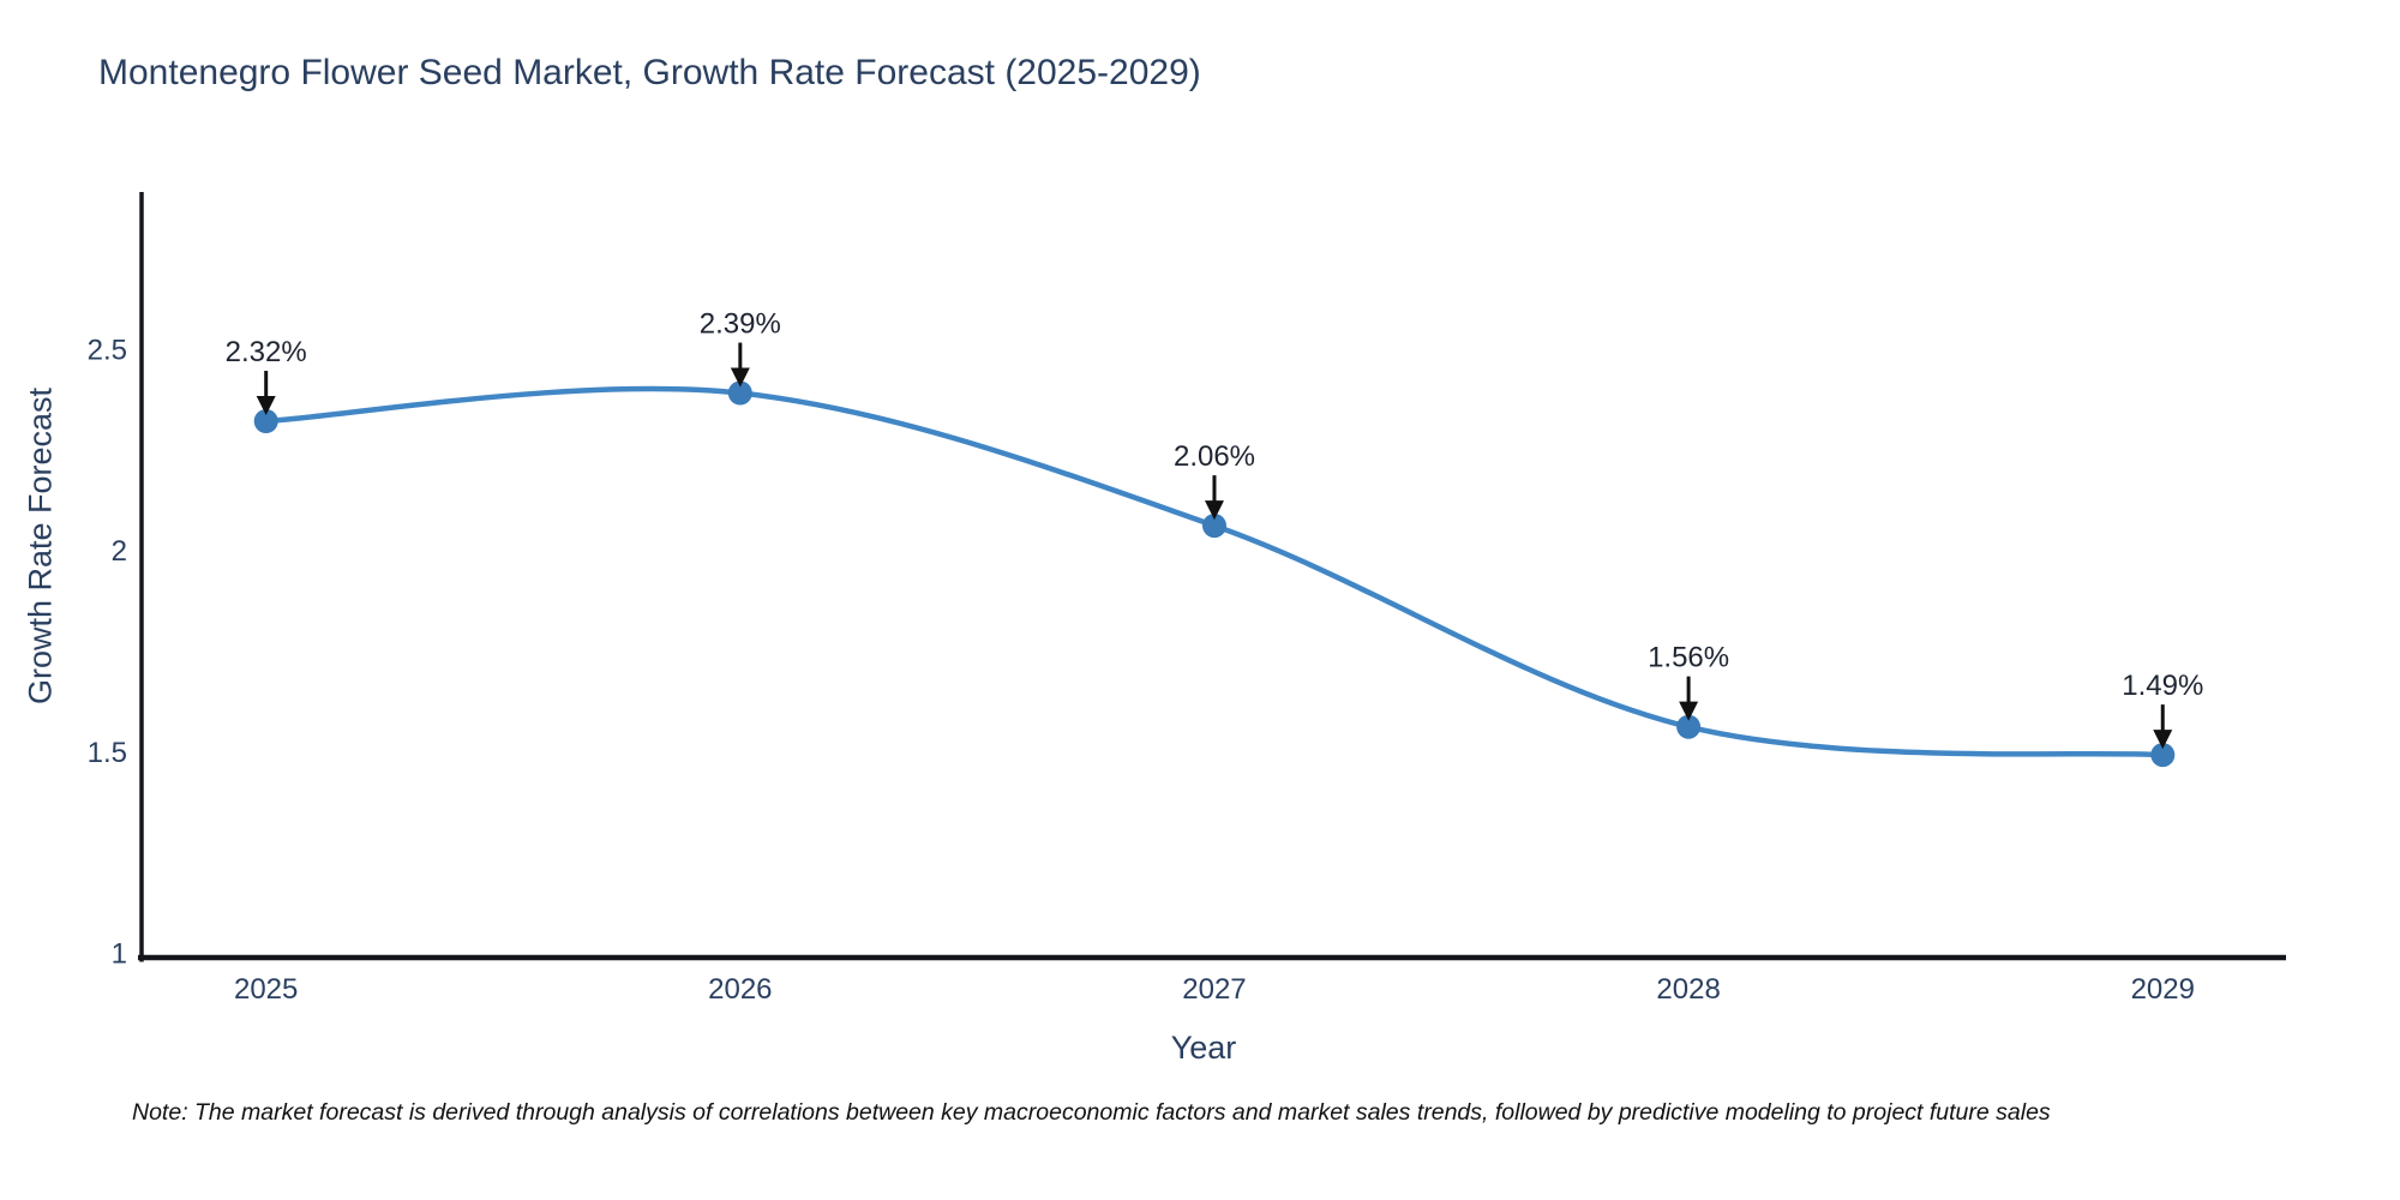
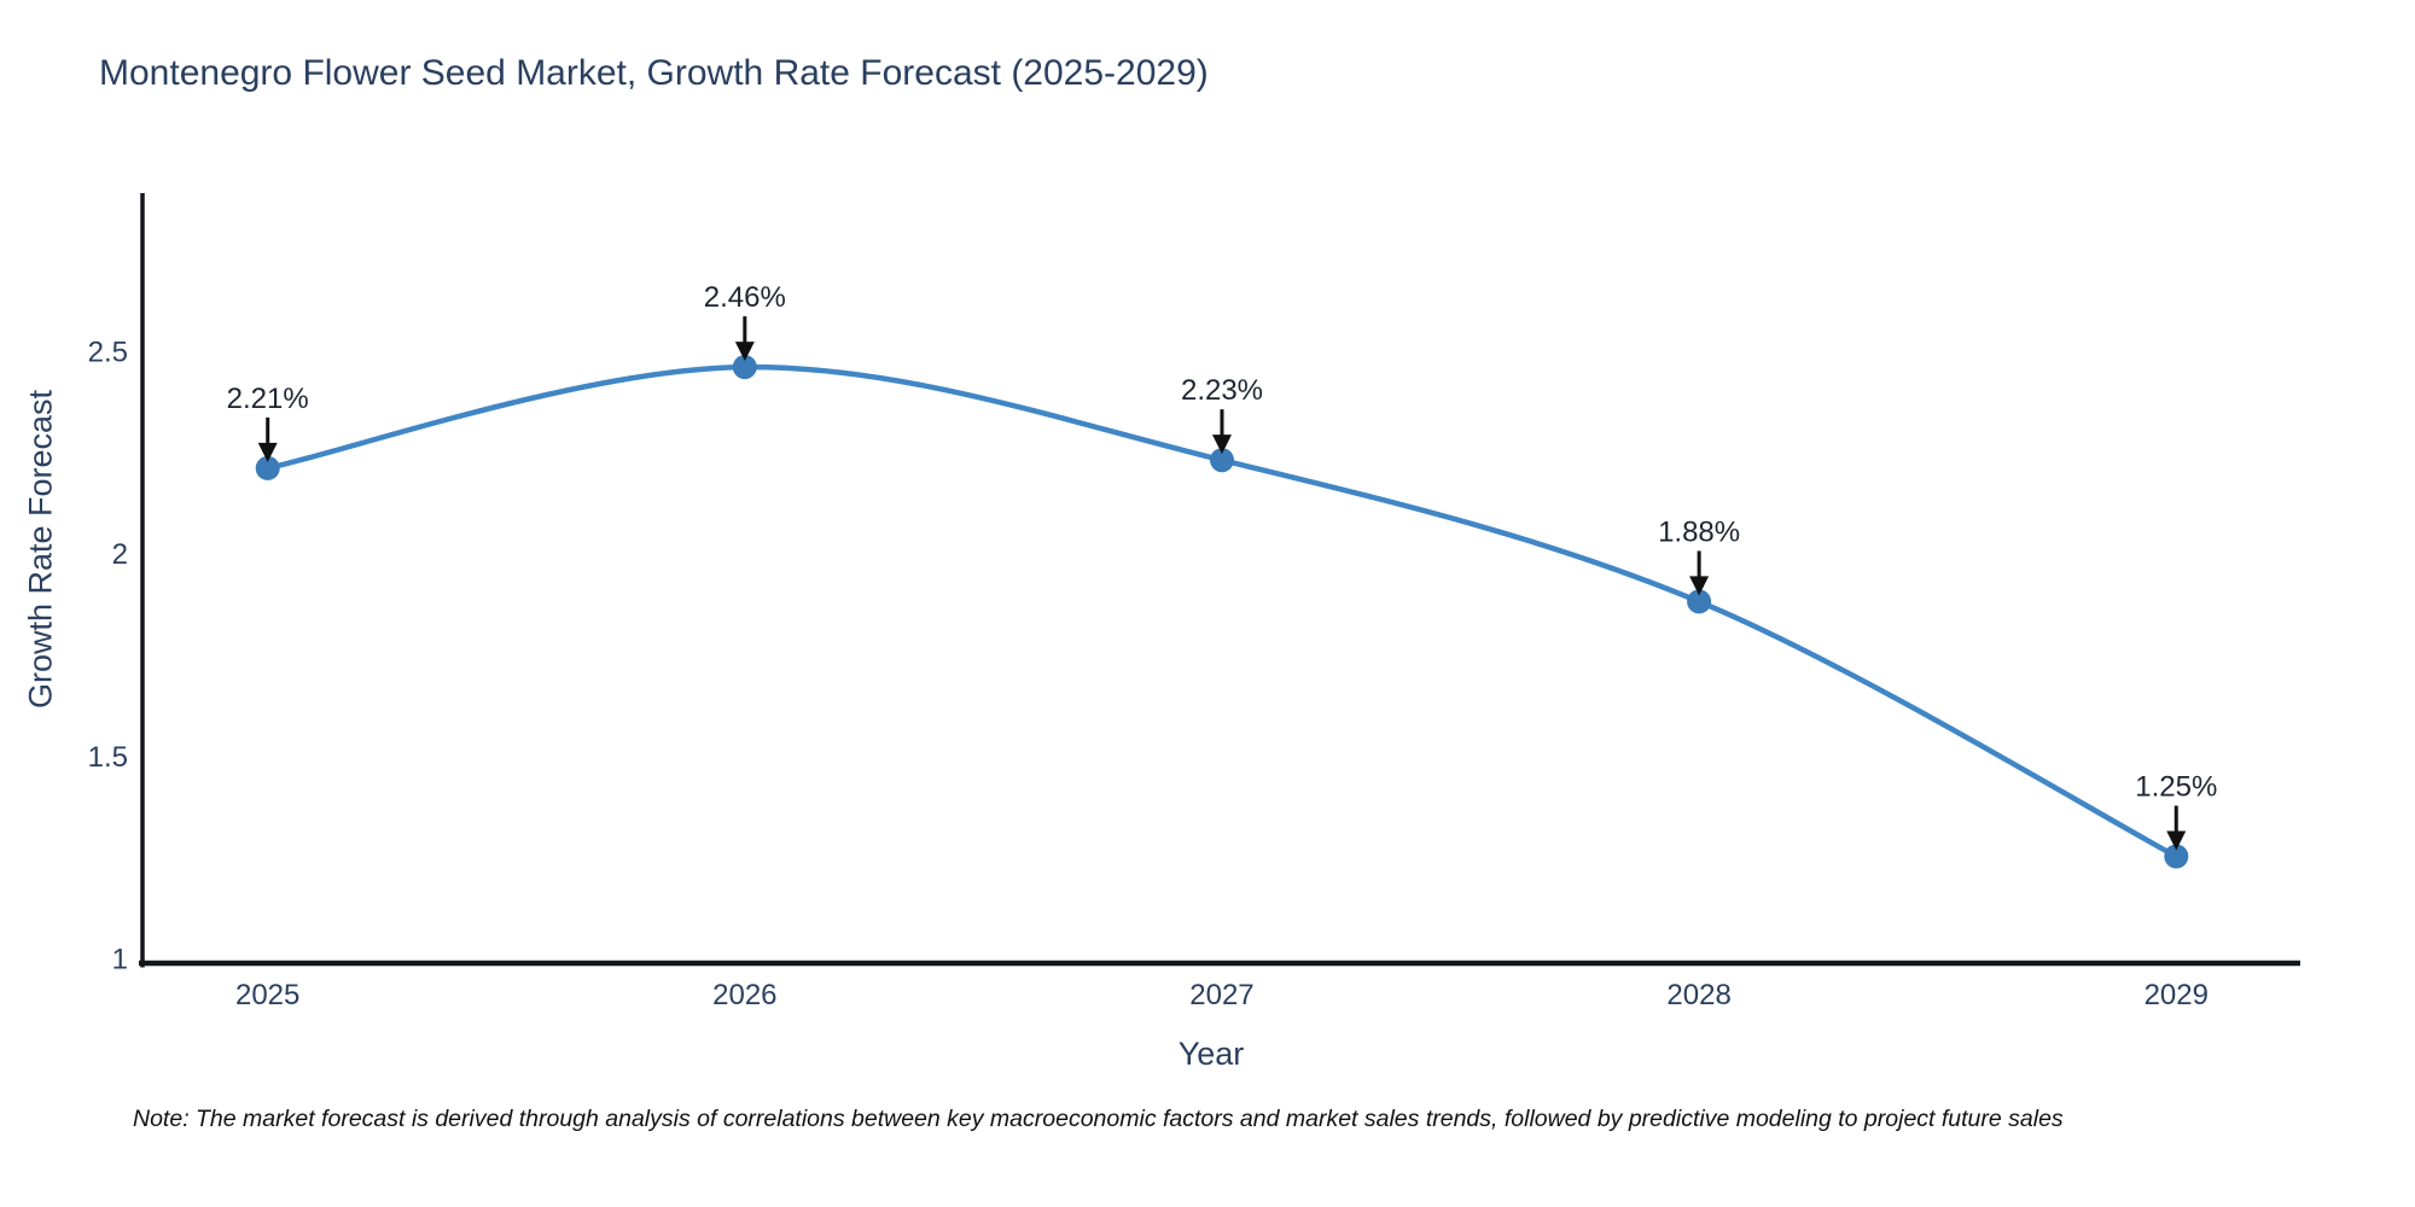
2025: 2.32% -> 2.21%
2026: 2.39% -> 2.46%
2027: 2.06% -> 2.23%
2028: 1.56% -> 1.88%
2029: 1.49% -> 1.25%
